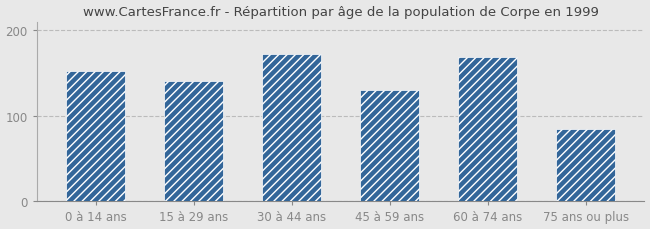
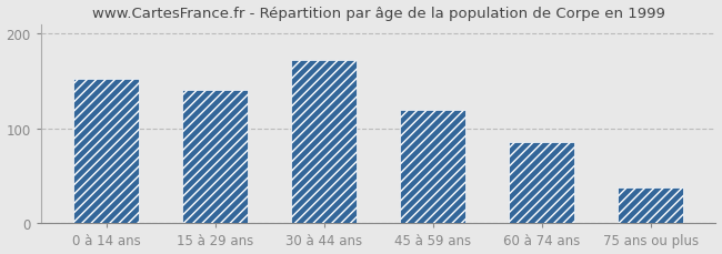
45 à 59 ans: 130 -> 120
60 à 74 ans: 168 -> 86
75 ans ou plus: 84 -> 38
